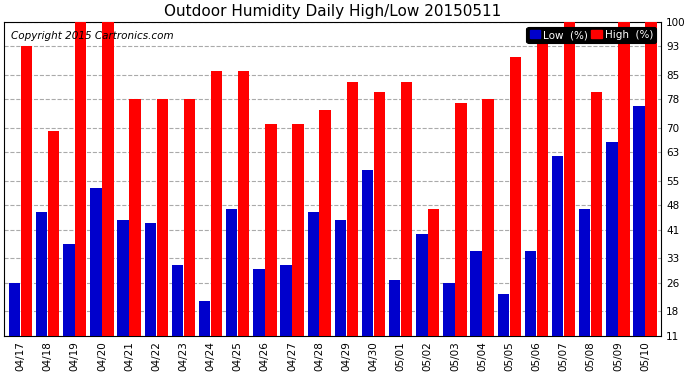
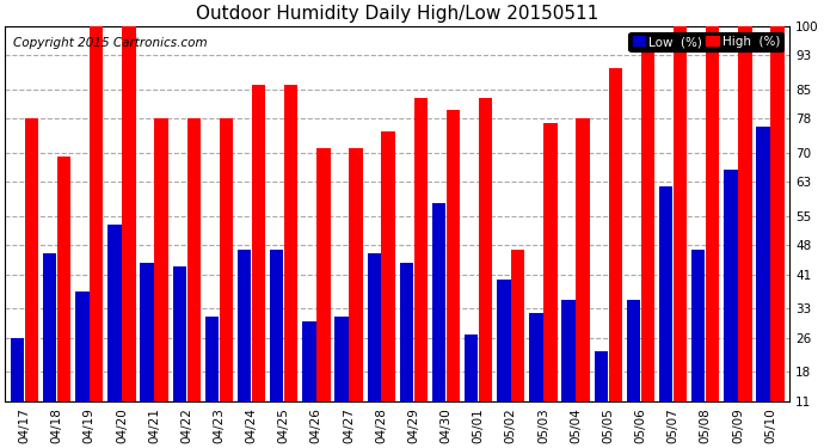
High (%)/04/17: 93 -> 78
Low (%)/04/24: 21 -> 47
Low (%)/05/03: 26 -> 32
High (%)/05/08: 80 -> 100
